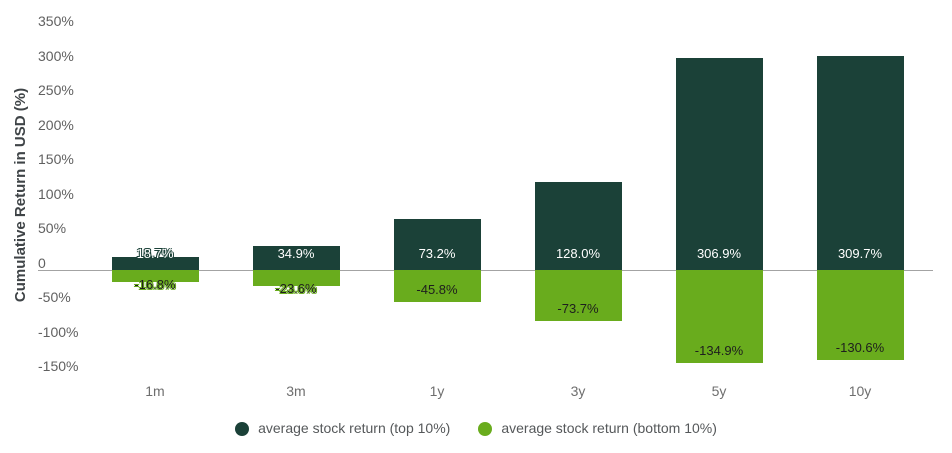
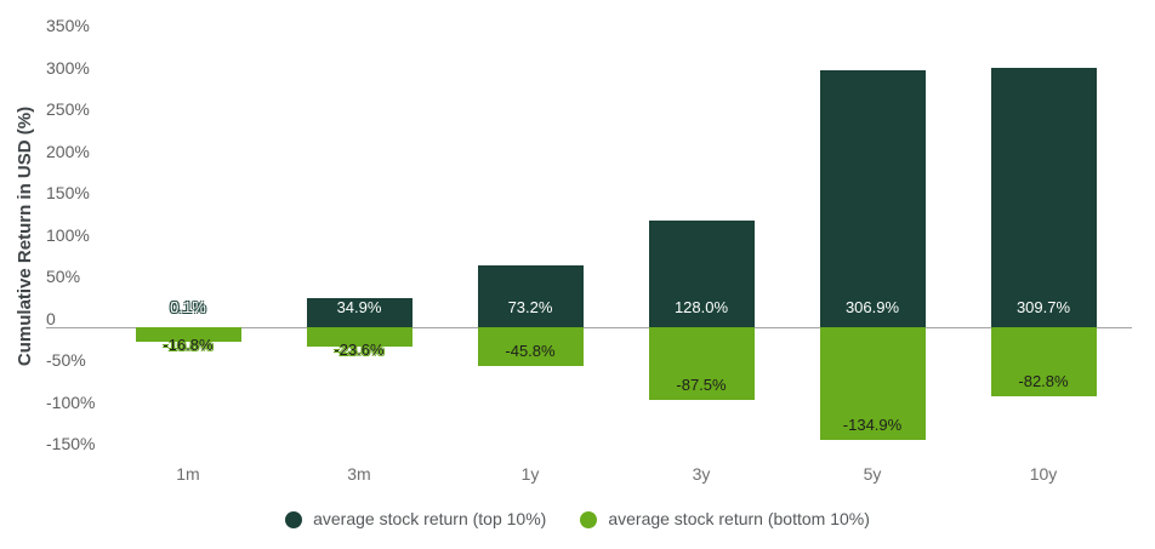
average stock return (top 10%)/1m: 18.7% -> 0.1%
average stock return (bottom 10%)/3y: -73.7% -> -87.5%
average stock return (bottom 10%)/10y: -130.6% -> -82.8%
